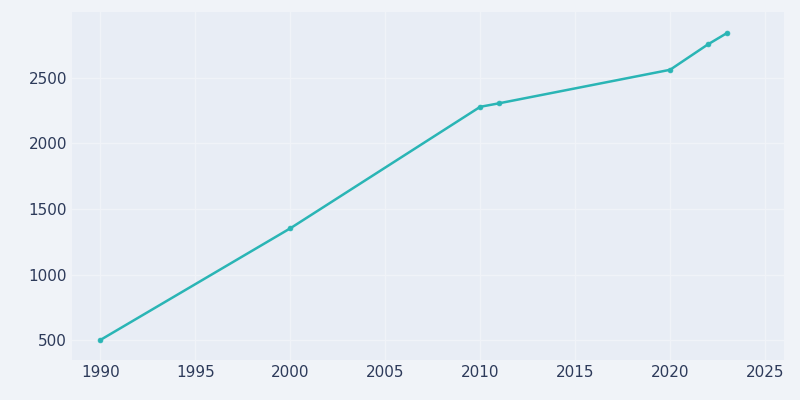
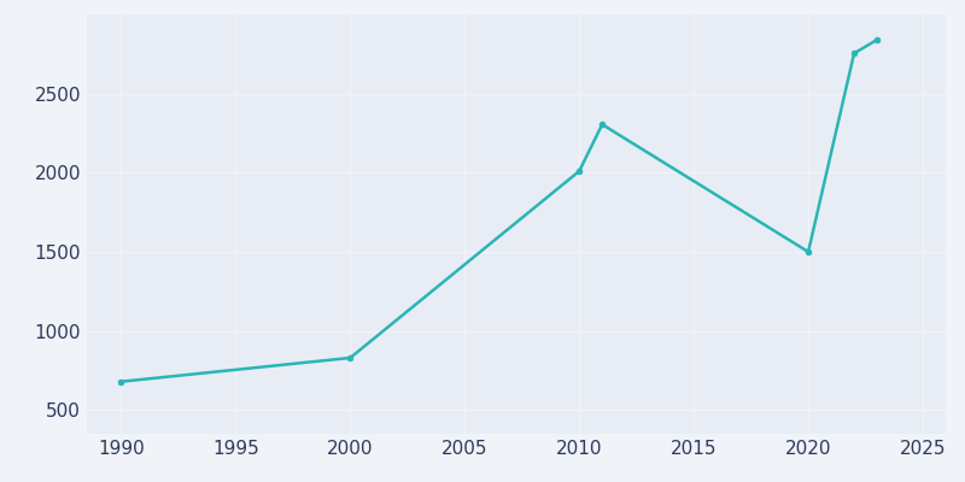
1990: 500 -> 680
2000: 1350 -> 830
2010: 2280 -> 2010
2020: 2560 -> 1500
